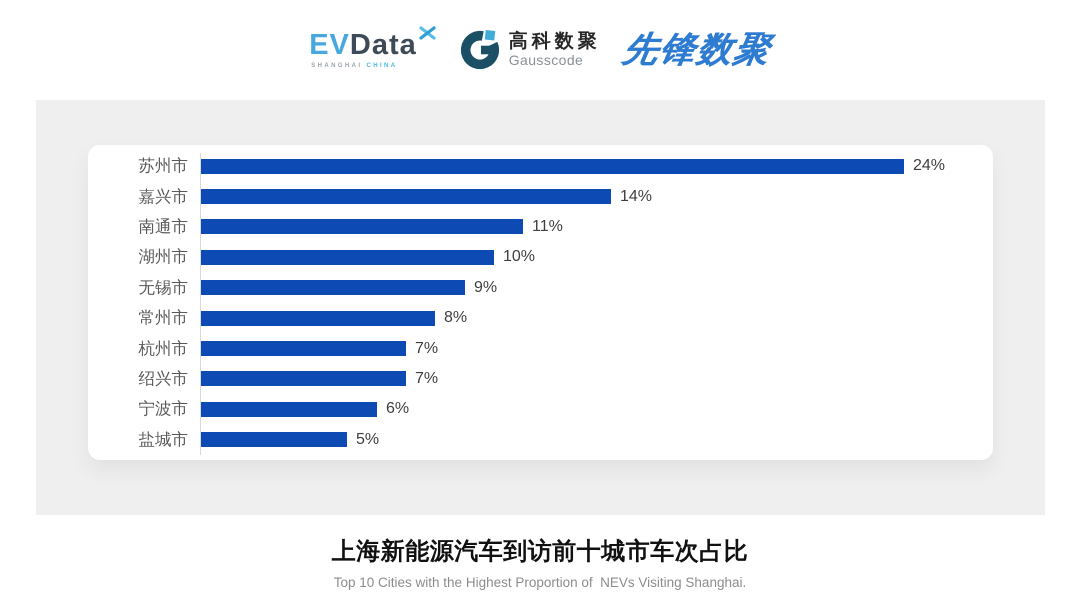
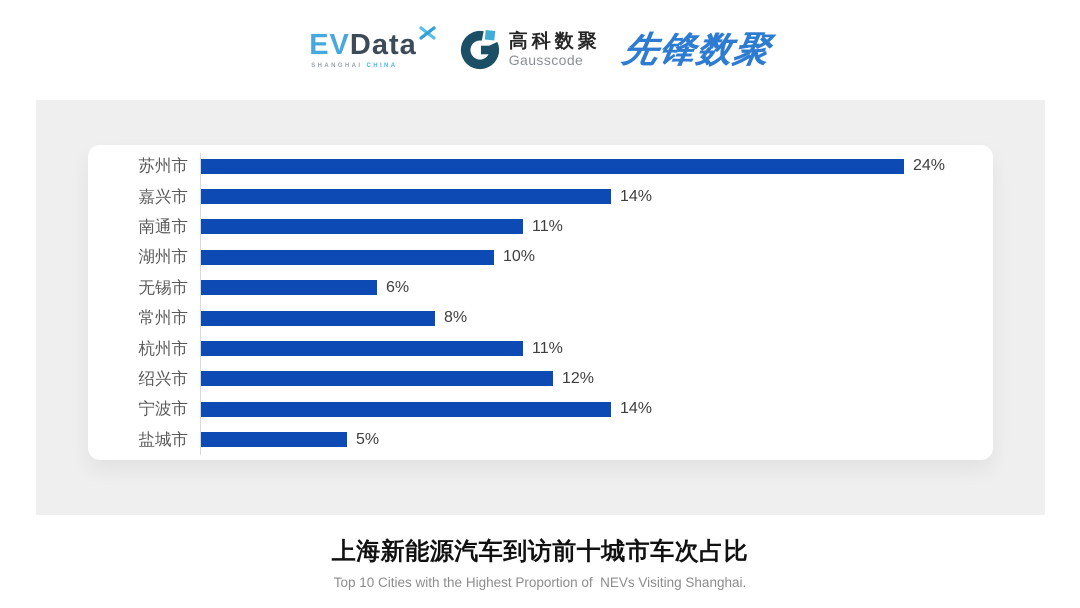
无锡市: 9% -> 6%
杭州市: 7% -> 11%
绍兴市: 7% -> 12%
宁波市: 6% -> 14%
